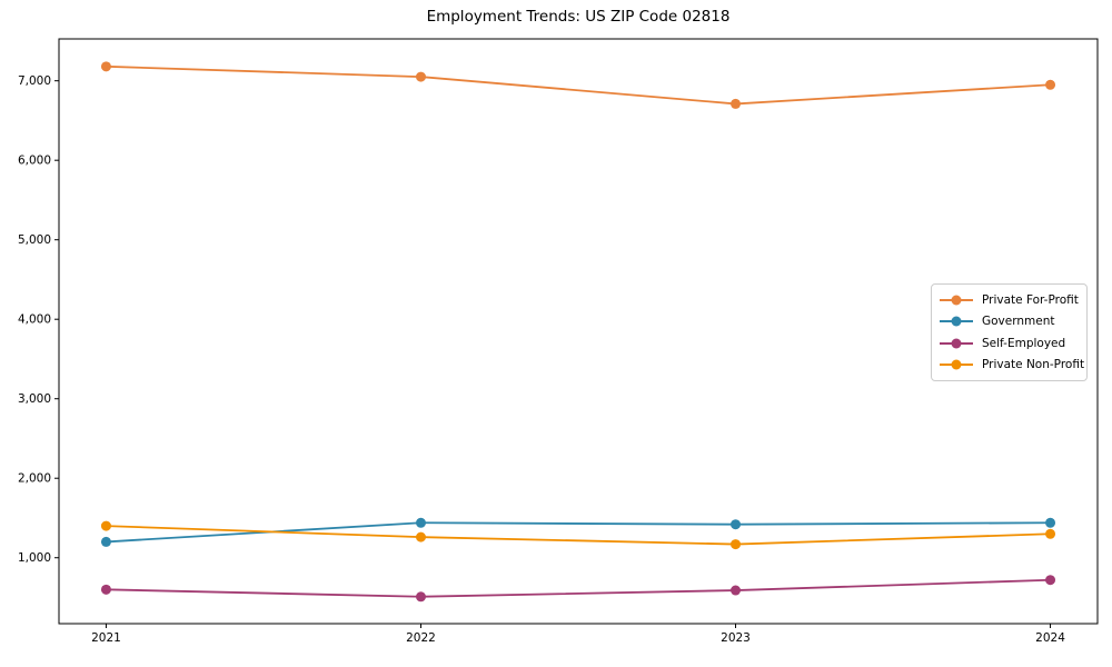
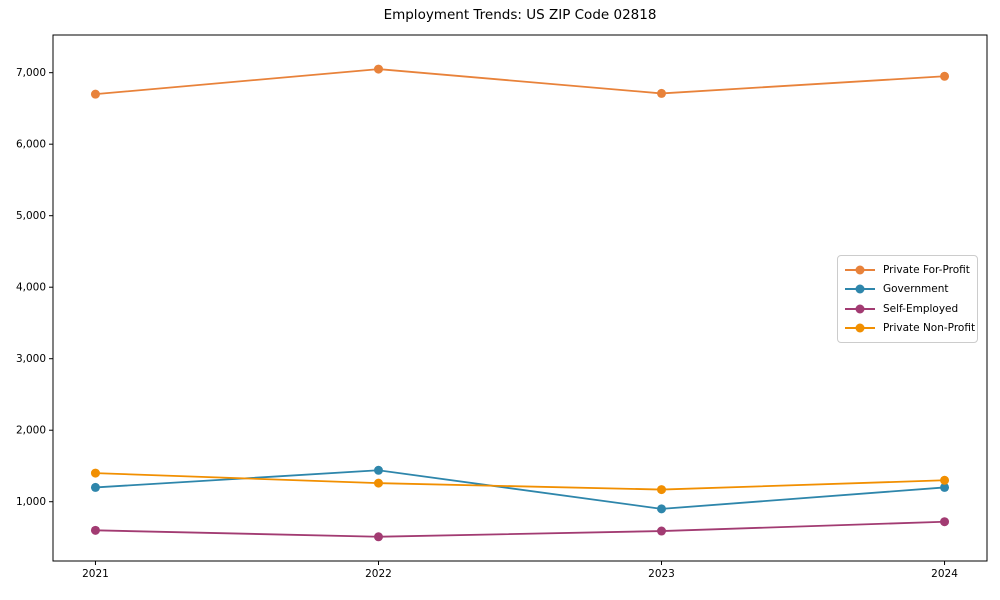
Private For-Profit/2021: 7200 -> 6700
Government/2023: 1400 -> 900
Government/2024: 1400 -> 1200
